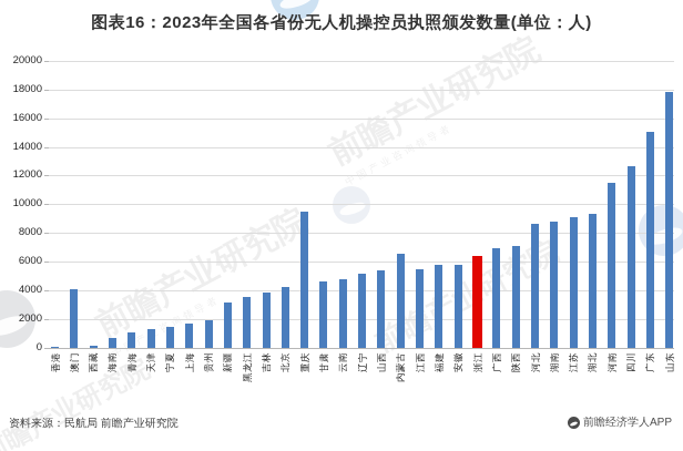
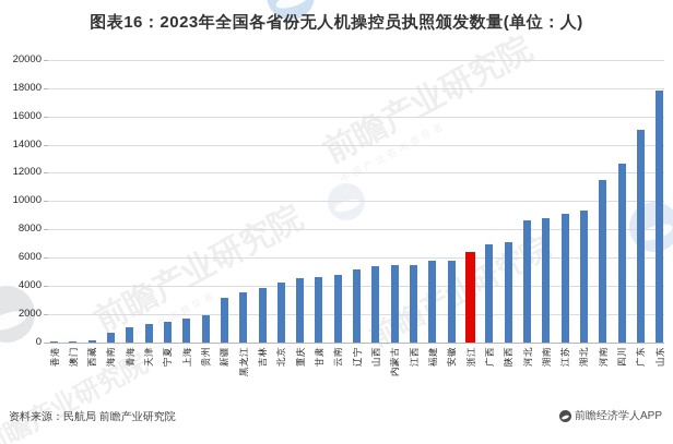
澳门: 4100 -> 100
重庆: 9500 -> 4600
内蒙古: 6600 -> 5500
